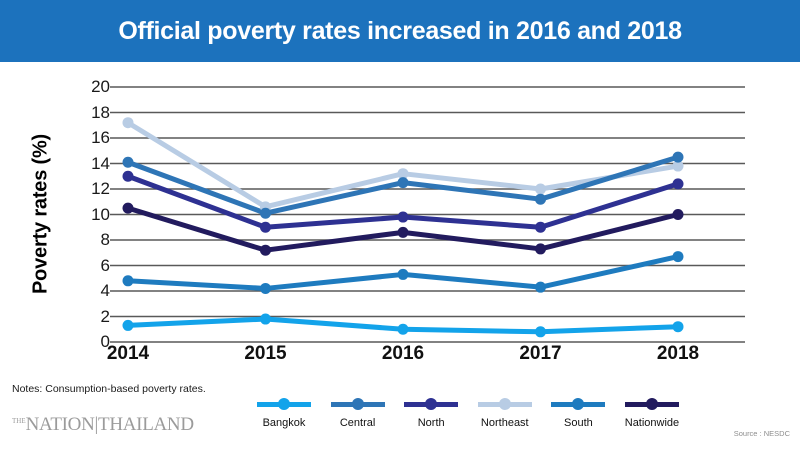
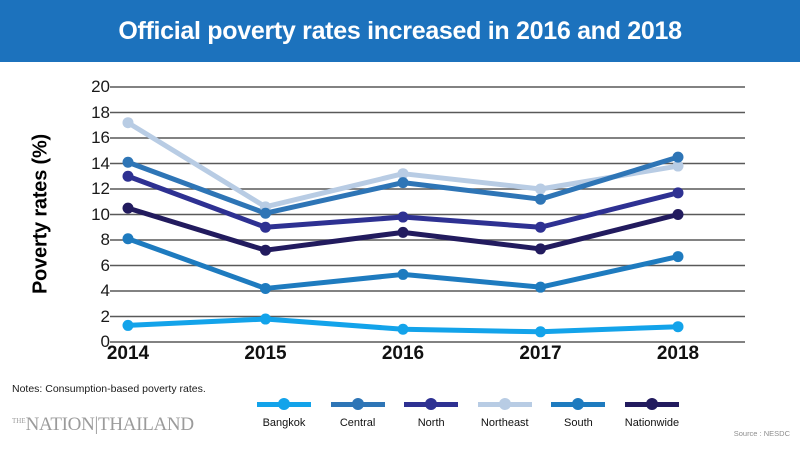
South/2014: 4.8 -> 8.1
North/2018: 12.4 -> 11.7
